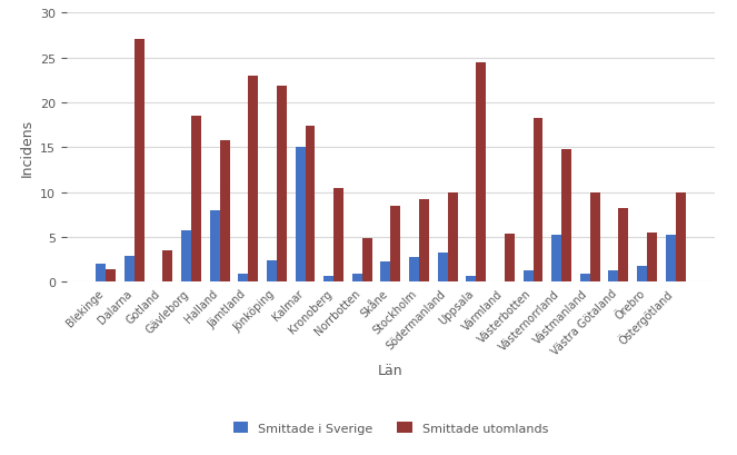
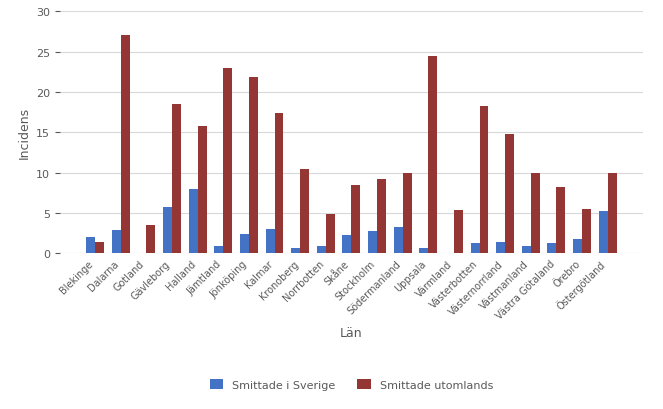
Smittade i Sverige/Kalmar: 15.0 -> 3.0
Smittade i Sverige/Västernorrland: 5.2 -> 1.4
